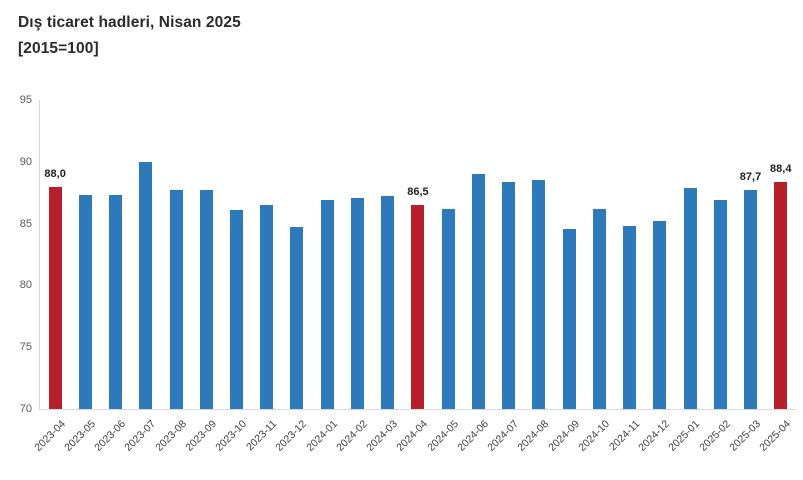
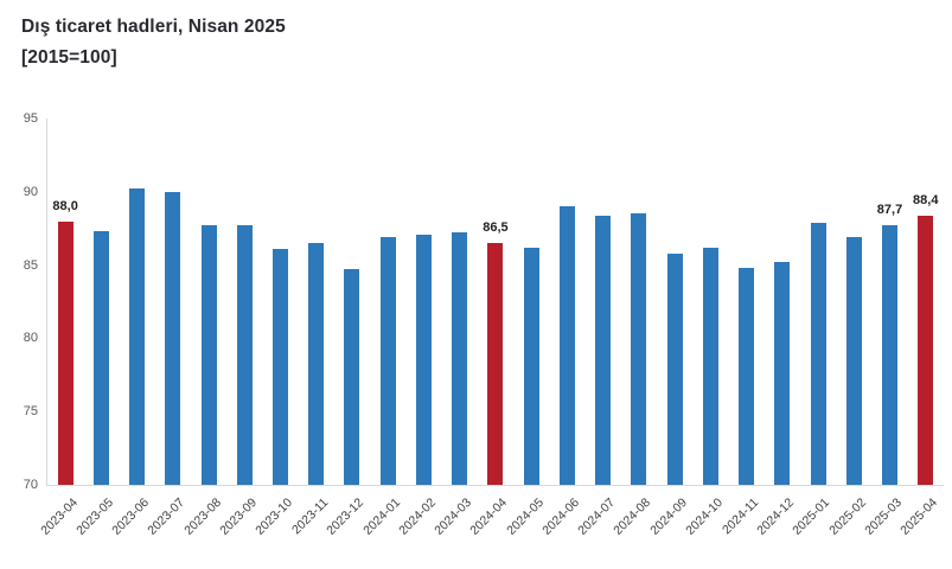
2023-06: 87.3 -> 90.2
2024-09: 84.6 -> 85.8
